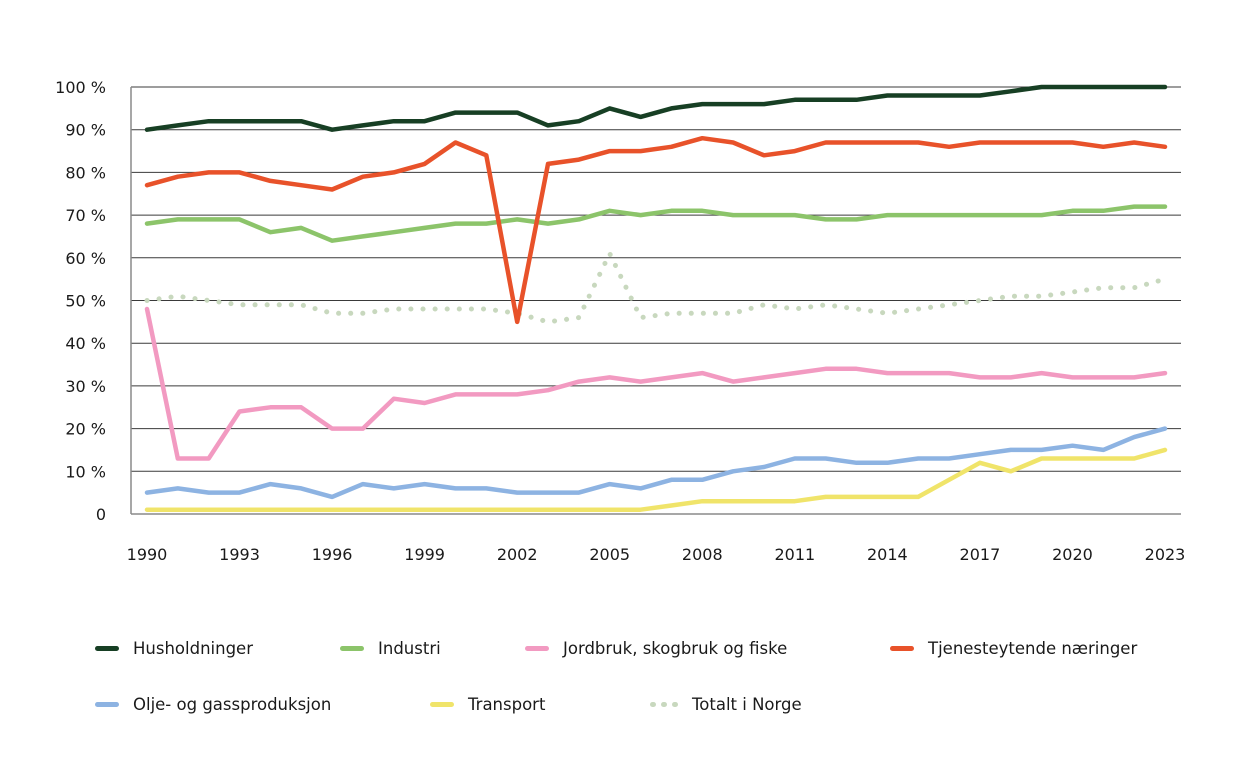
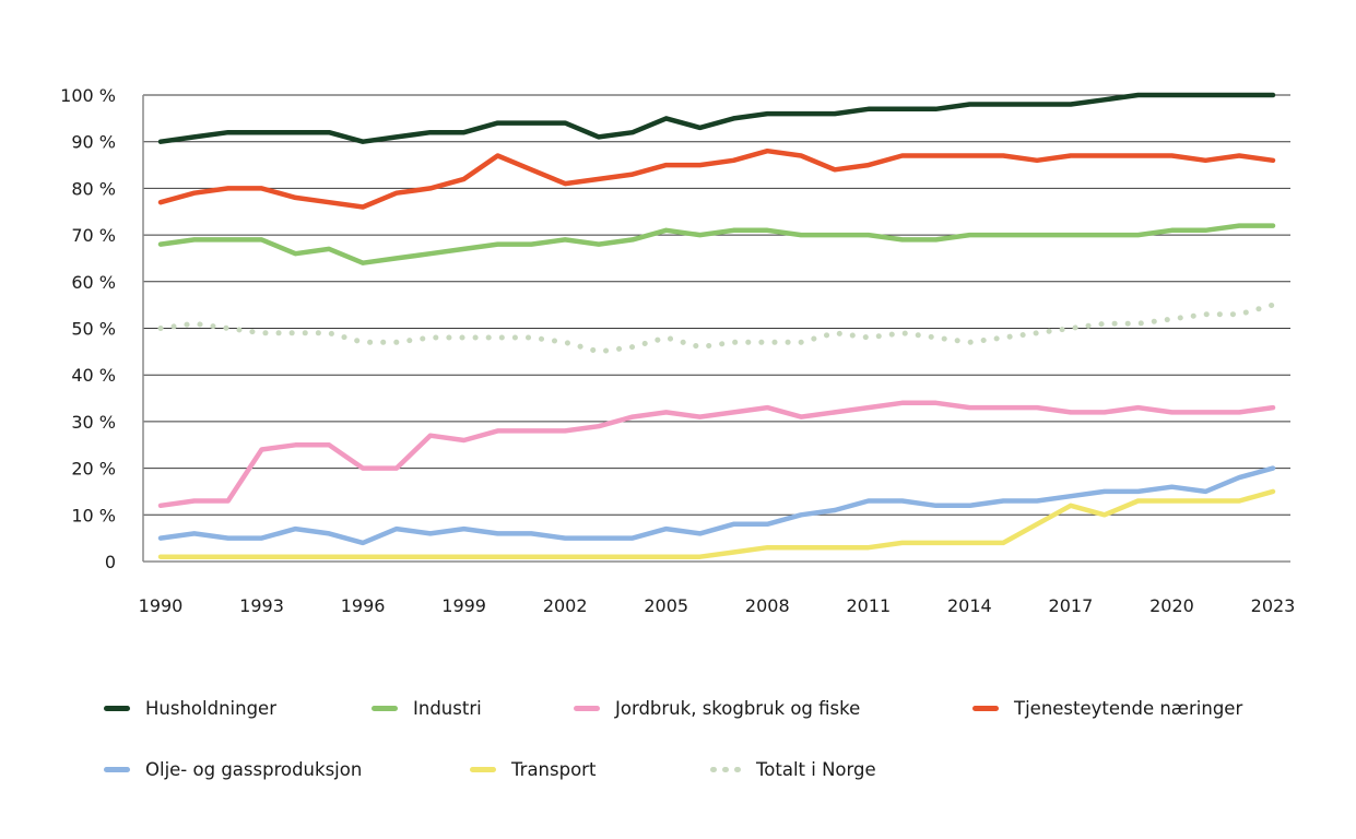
Jordbruk, skogbruk og fiske/1990: 48% -> 12%
Tjenesteytende næringer/2002: 45% -> 81%
Totalt i Norge/2005: 61% -> 48%
